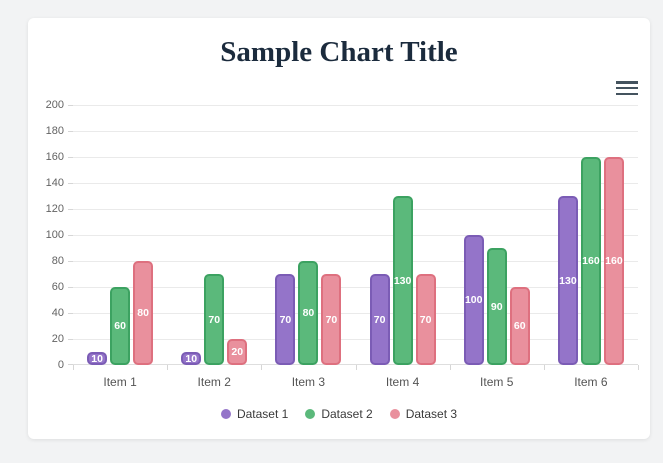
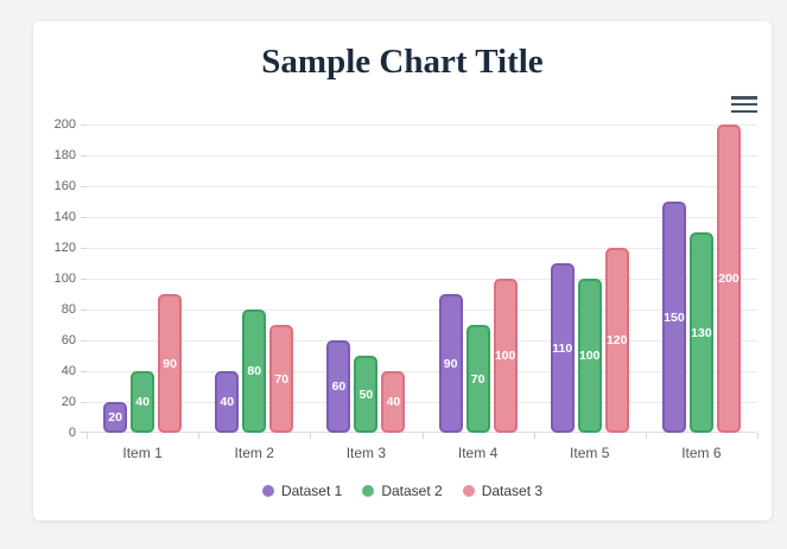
Dataset 1/Item 1: 10 -> 20
Dataset 2/Item 1: 60 -> 40
Dataset 3/Item 1: 80 -> 90
Dataset 1/Item 2: 10 -> 40
Dataset 2/Item 2: 70 -> 80
Dataset 3/Item 2: 20 -> 70
Dataset 1/Item 3: 70 -> 60
Dataset 2/Item 3: 80 -> 50
Dataset 3/Item 3: 70 -> 40
Dataset 1/Item 4: 70 -> 90
Dataset 2/Item 4: 130 -> 70
Dataset 3/Item 4: 70 -> 100
Dataset 1/Item 5: 100 -> 110
Dataset 2/Item 5: 90 -> 100
Dataset 3/Item 5: 60 -> 120
Dataset 1/Item 6: 130 -> 150
Dataset 2/Item 6: 160 -> 130
Dataset 3/Item 6: 160 -> 200
